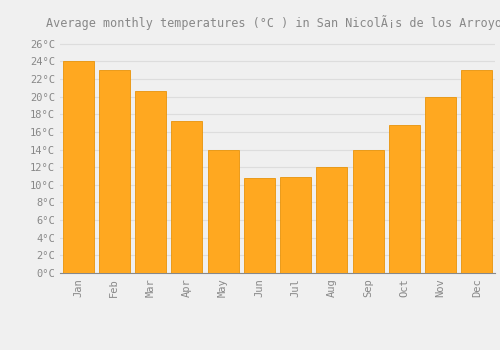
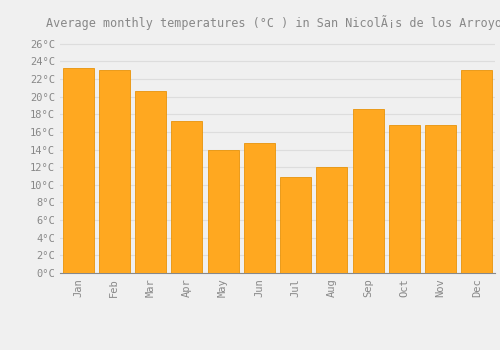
Jan: 24.1°C -> 23.2°C
Jun: 10.8°C -> 14.8°C
Sep: 14.0°C -> 18.6°C
Nov: 20.0°C -> 16.8°C
